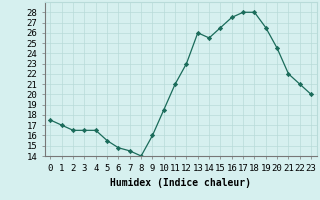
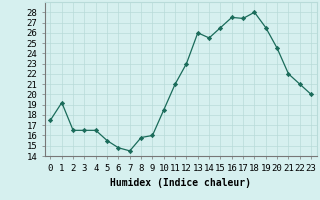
1: 17.0 -> 19.2
8: 14.0 -> 15.8
17: 28.0 -> 27.4
